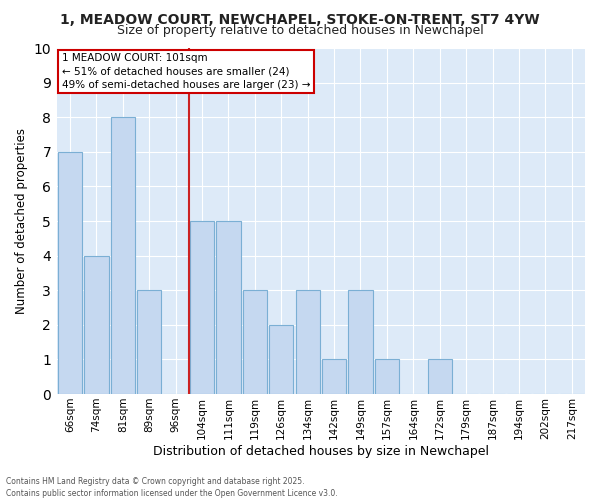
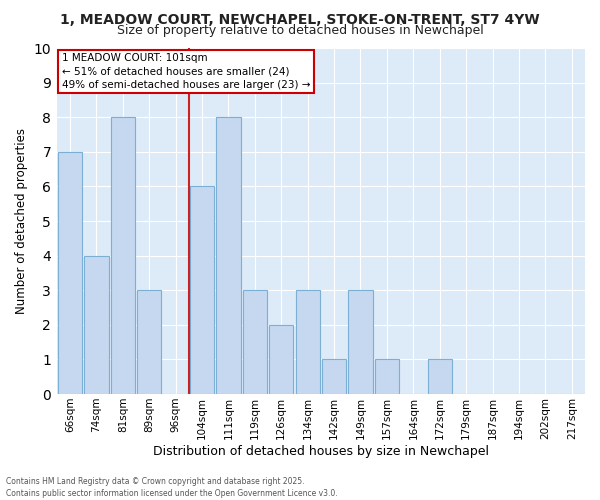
104sqm: 5 -> 6
111sqm: 5 -> 8
